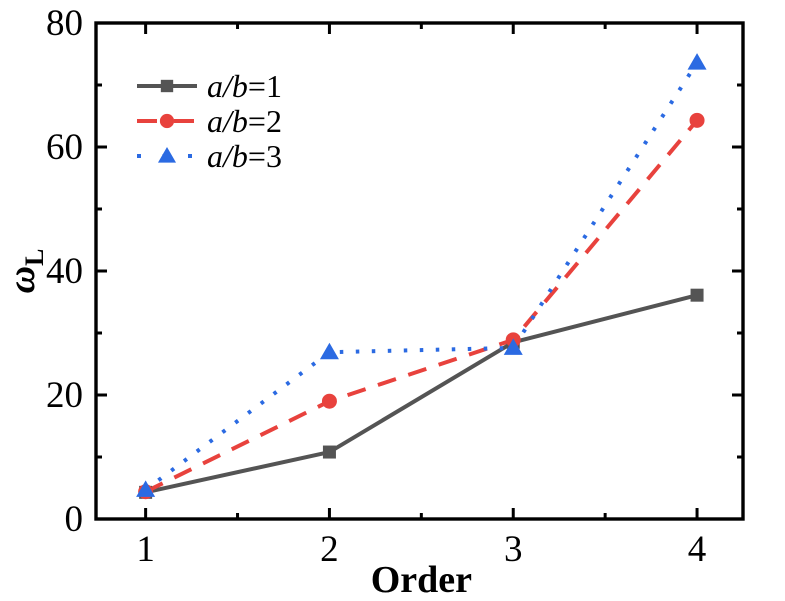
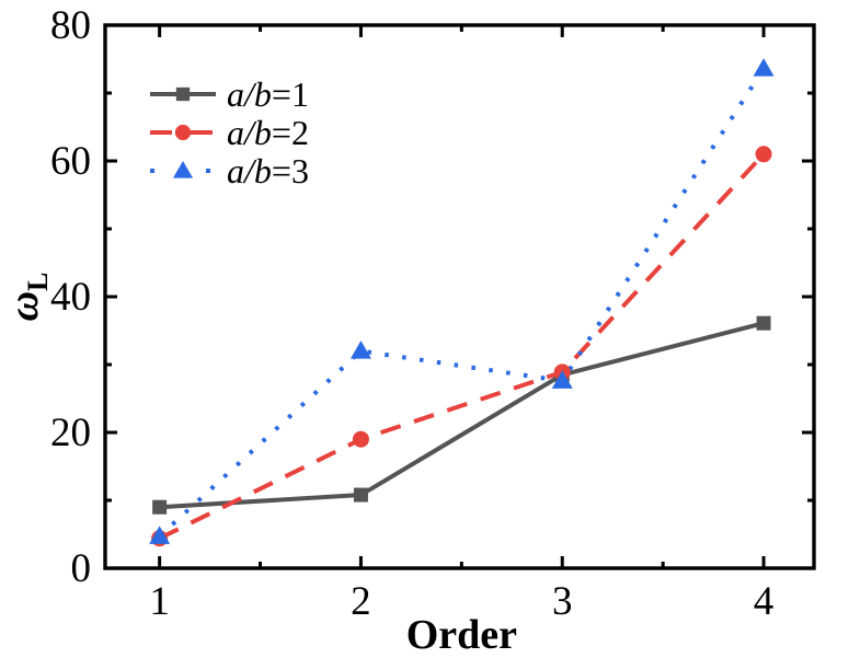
a/b=1/1: 4 -> 9
a/b=3/2: 27 -> 32
a/b=2/4: 64 -> 61
